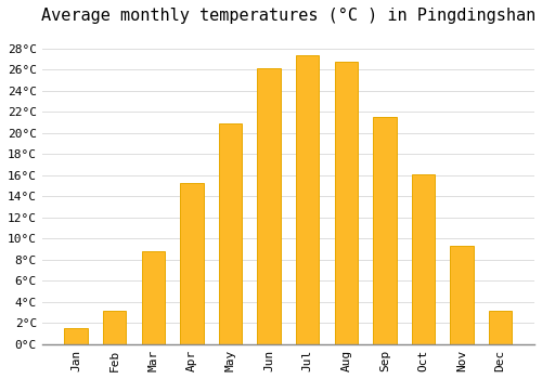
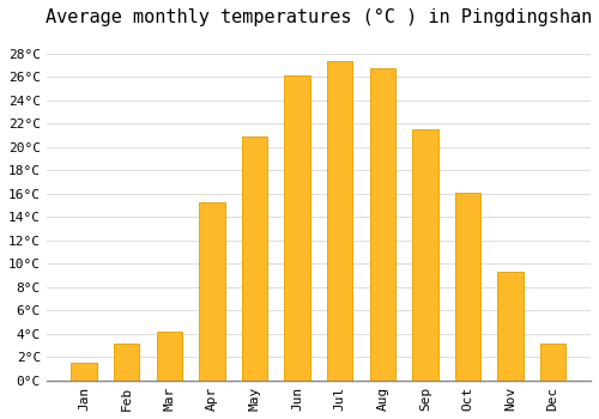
Mar: 8.8°C -> 4.2°C
